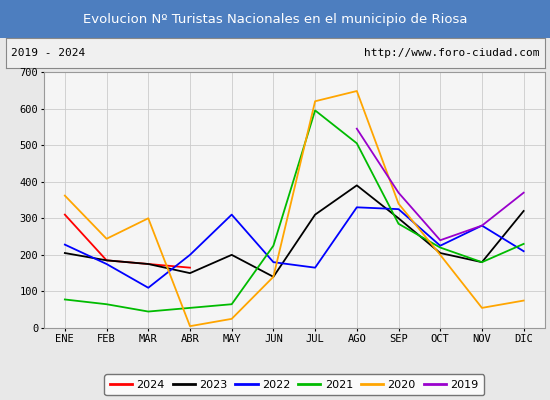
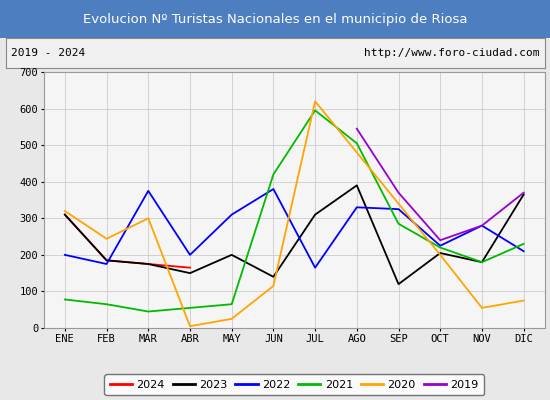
2023/ENE: 205 -> 310
2022/ENE: 228 -> 200
2020/ENE: 362 -> 320
2022/MAR: 110 -> 375
2022/JUN: 180 -> 380
2021/JUN: 225 -> 420
2020/JUN: 140 -> 115
2020/AGO: 648 -> 480
2023/SEP: 300 -> 120
2023/DIC: 320 -> 365
